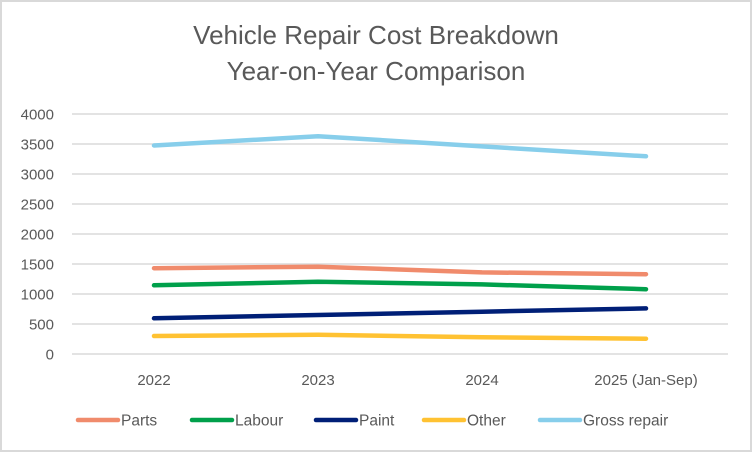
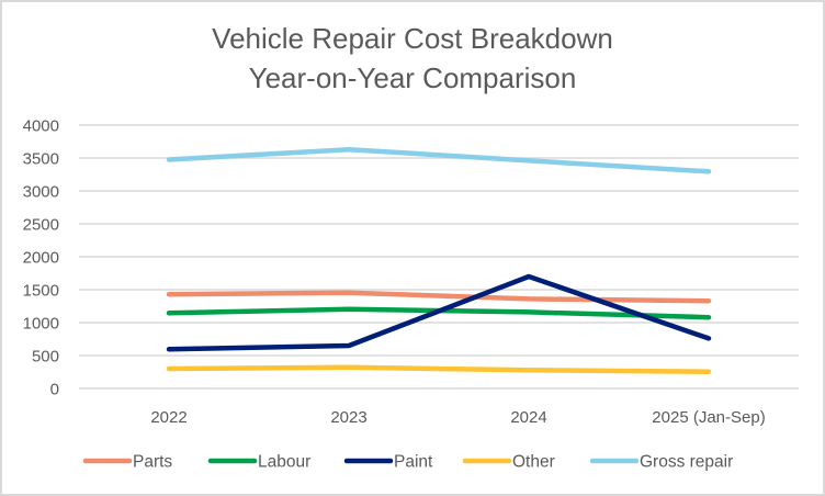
Paint/2024: 700 -> 1700
